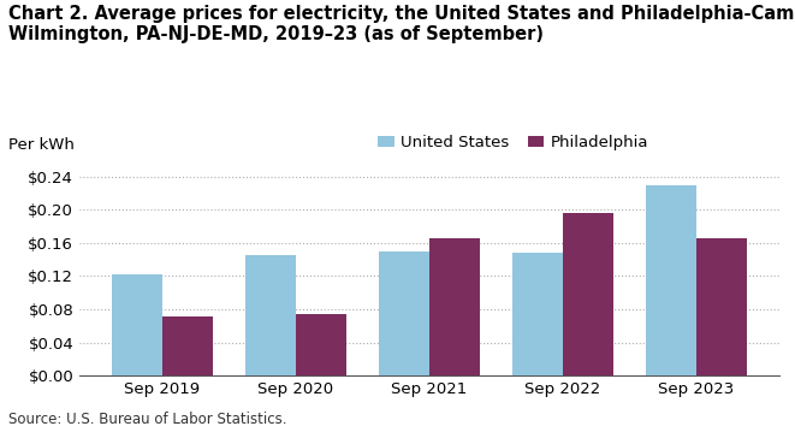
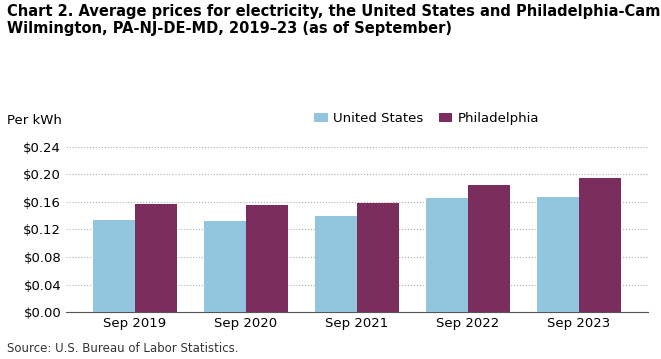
United States/Sep 2019: $0.122 -> $0.134
Philadelphia/Sep 2019: $0.072 -> $0.157
United States/Sep 2020: $0.146 -> $0.132
Philadelphia/Sep 2020: $0.074 -> $0.156
United States/Sep 2021: $0.150 -> $0.140
Philadelphia/Sep 2021: $0.166 -> $0.158
United States/Sep 2022: $0.148 -> $0.165
Philadelphia/Sep 2022: $0.196 -> $0.185
United States/Sep 2023: $0.230 -> $0.167
Philadelphia/Sep 2023: $0.166 -> $0.194
